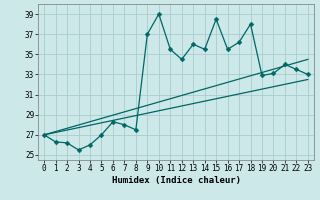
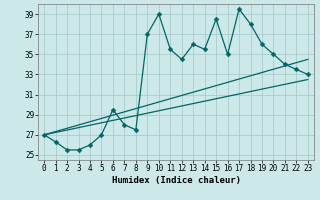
2: 26.2 -> 25.5
6: 28.3 -> 29.5
16: 35.5 -> 35.0
17: 36.2 -> 39.5
19: 32.9 -> 36.0
20: 33.1 -> 35.0
